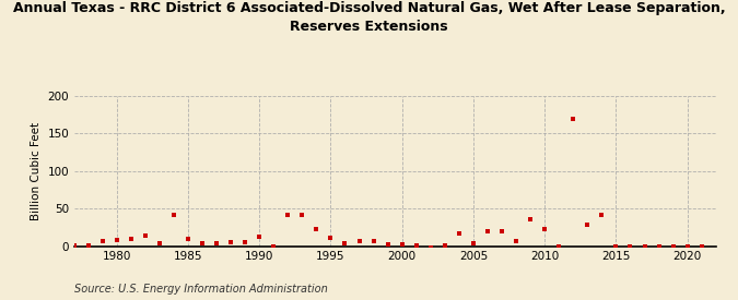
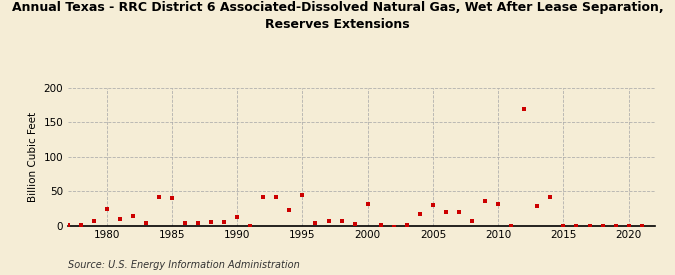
1980: 8 -> 24
1985: 10 -> 40
1995: 11 -> 44
2000: 2 -> 32
2005: 4 -> 30
2010: 22 -> 32
